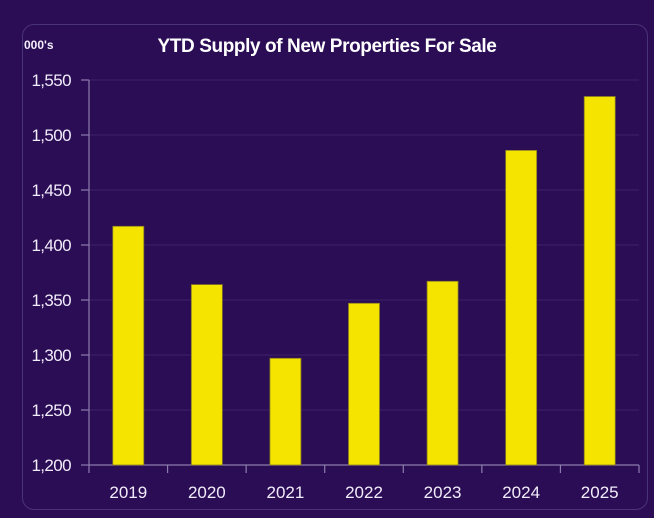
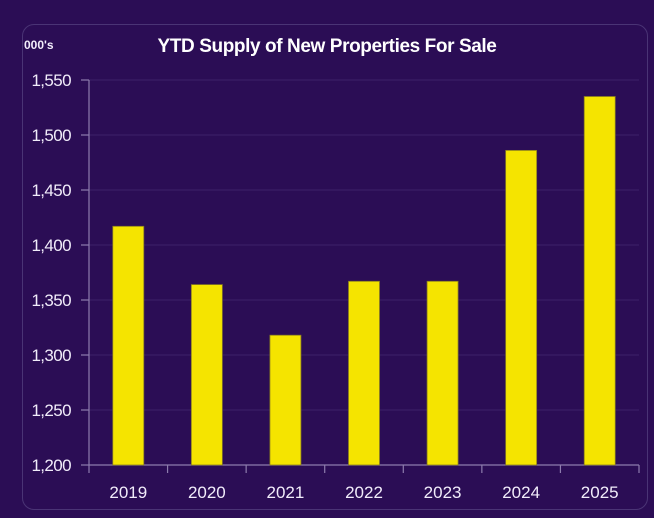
2021: 1297 -> 1318
2022: 1347 -> 1367
